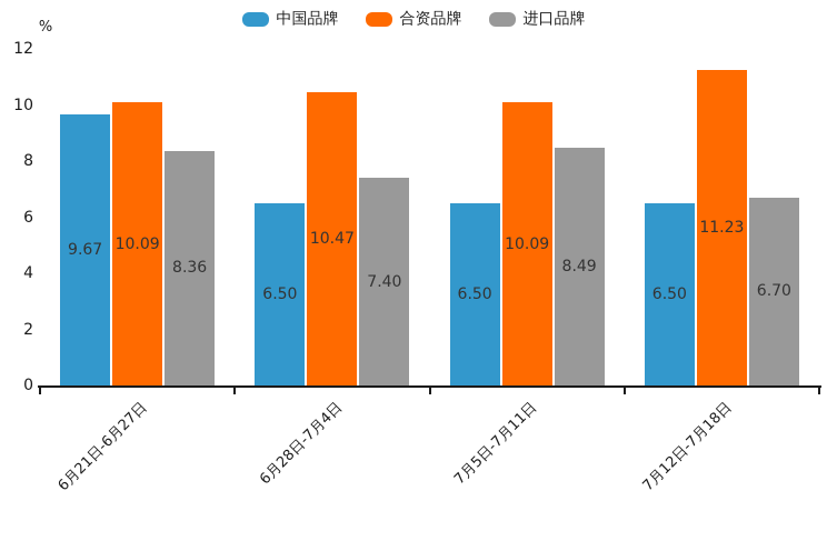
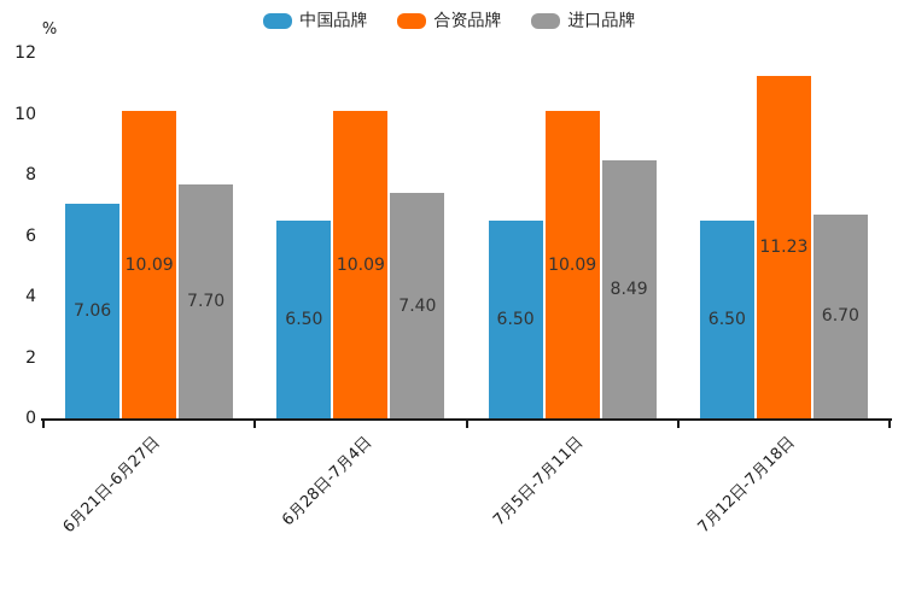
中国品牌/6月21日-6月27日: 9.67 -> 7.06
进口品牌/6月21日-6月27日: 8.36 -> 7.70
合资品牌/6月28日-7月4日: 10.47 -> 10.09
